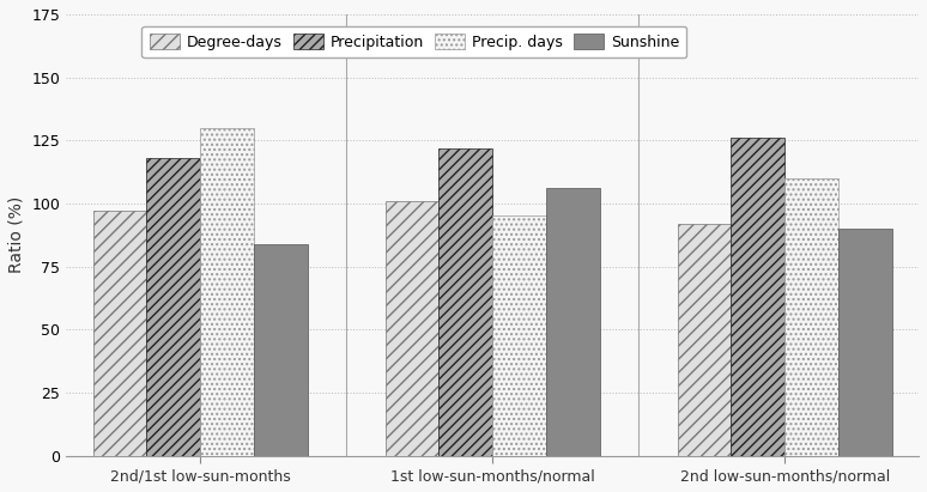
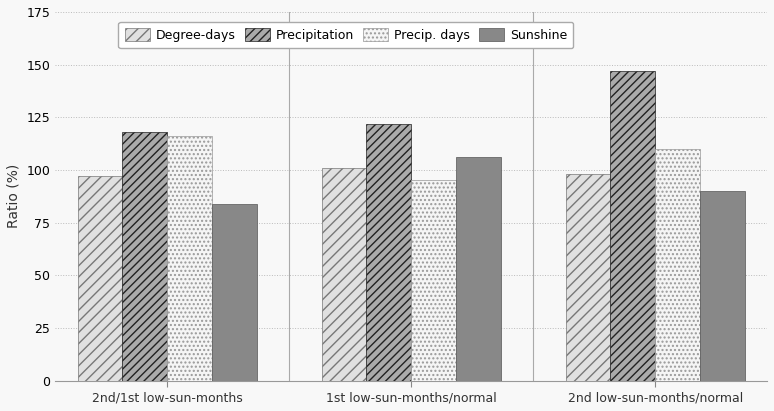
Precip. days/2nd/1st low-sun-months: 130 -> 116
Degree-days/2nd low-sun-months/normal: 92 -> 98
Precipitation/2nd low-sun-months/normal: 126 -> 147
